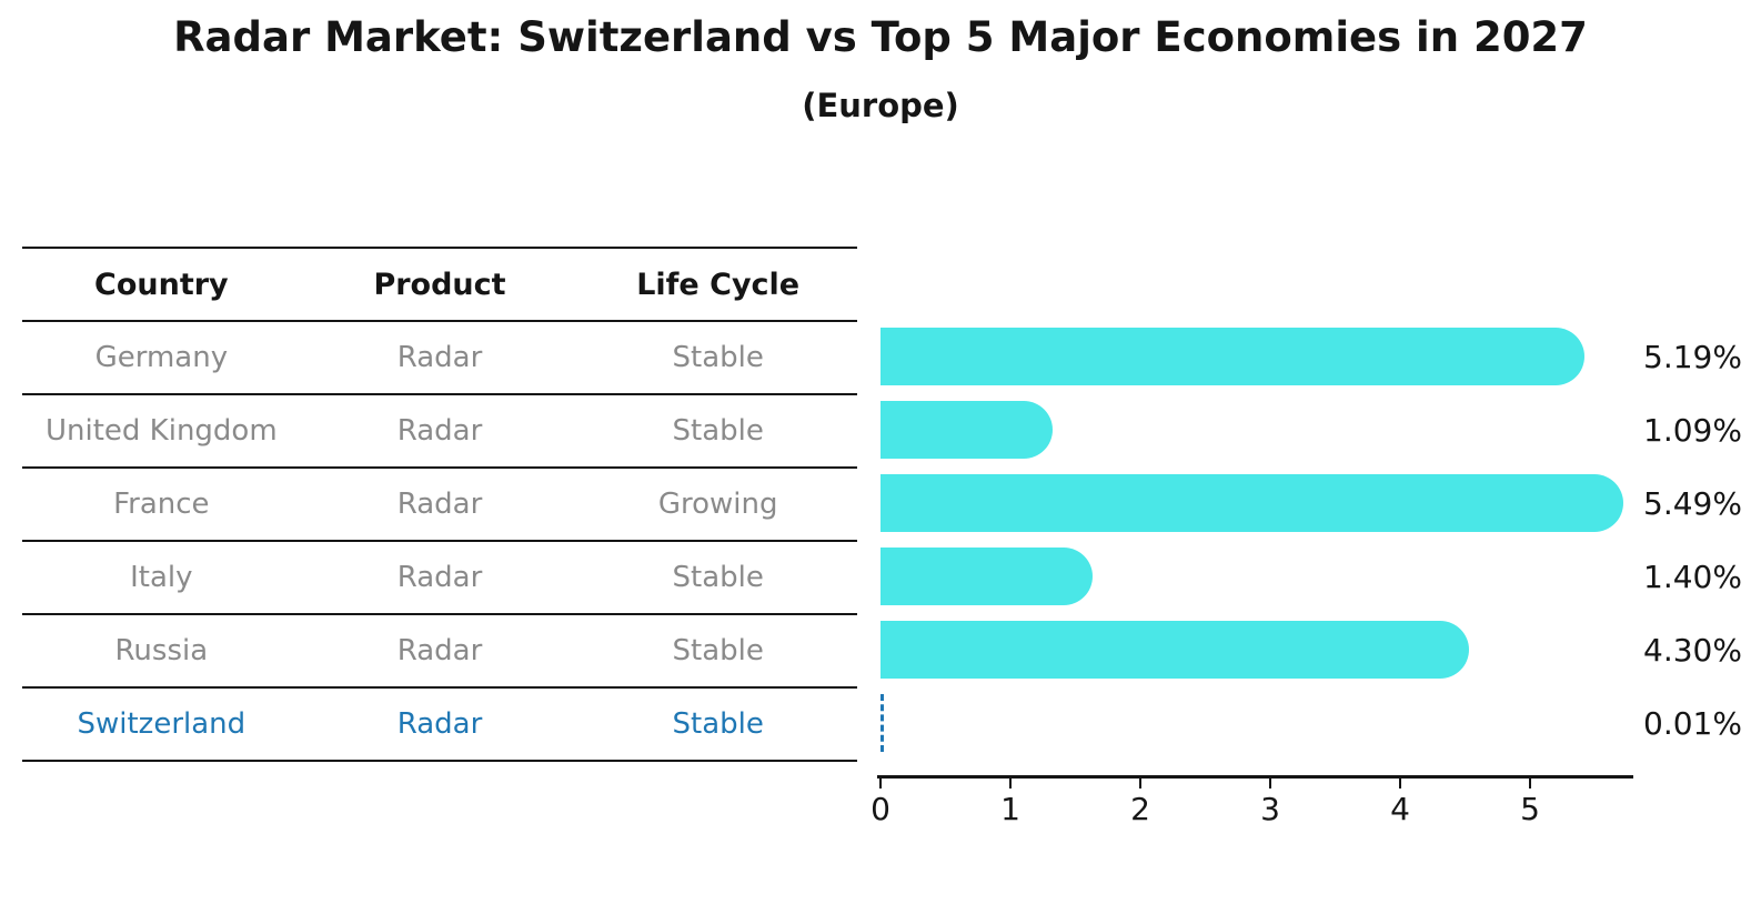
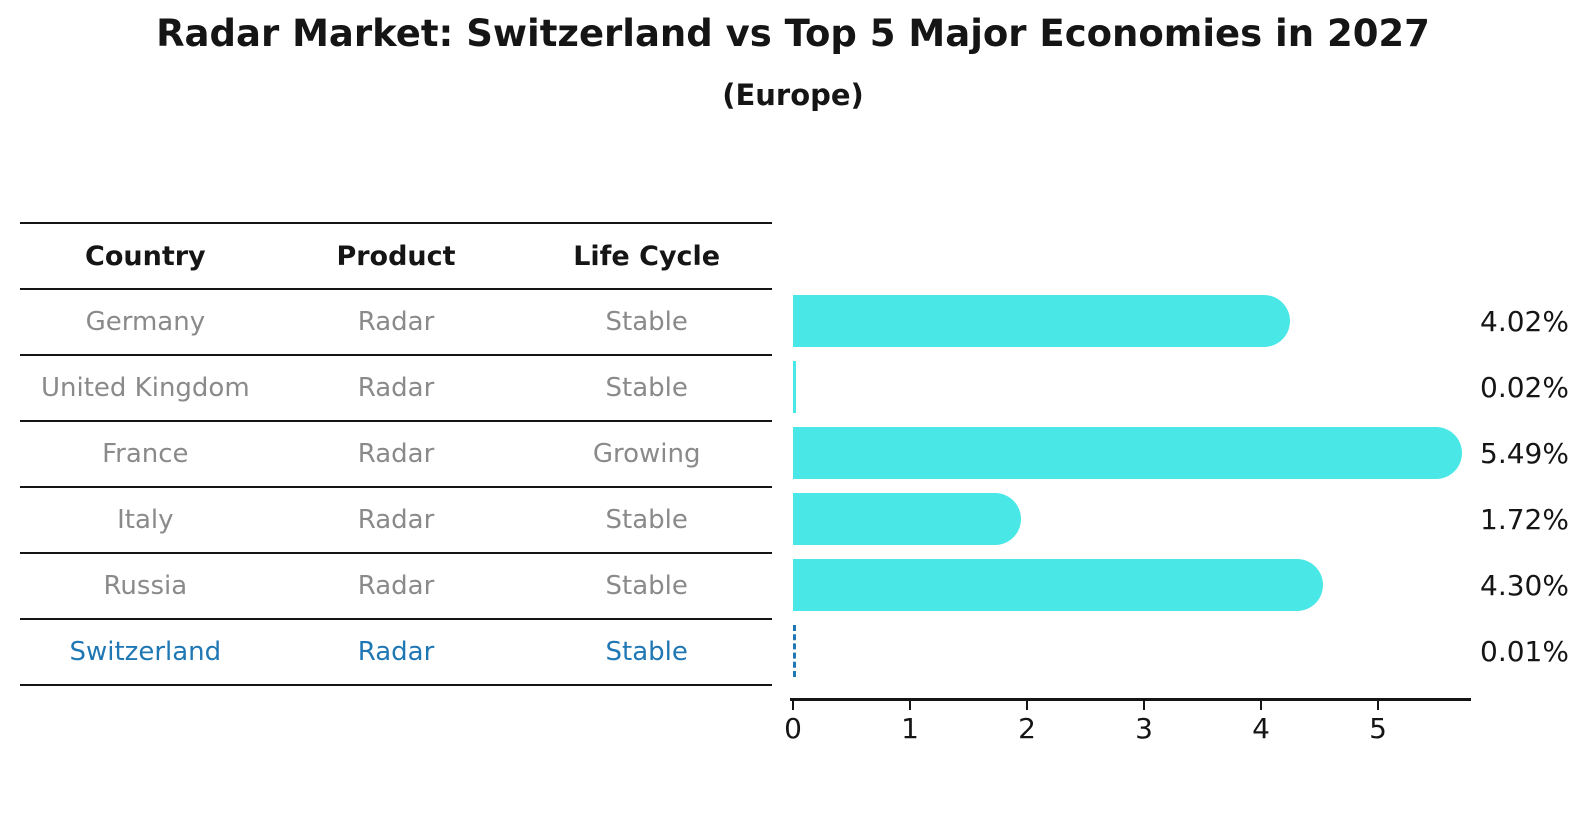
Germany: 5.19% -> 4.02%
United Kingdom: 1.09% -> 0.02%
Italy: 1.40% -> 1.72%
